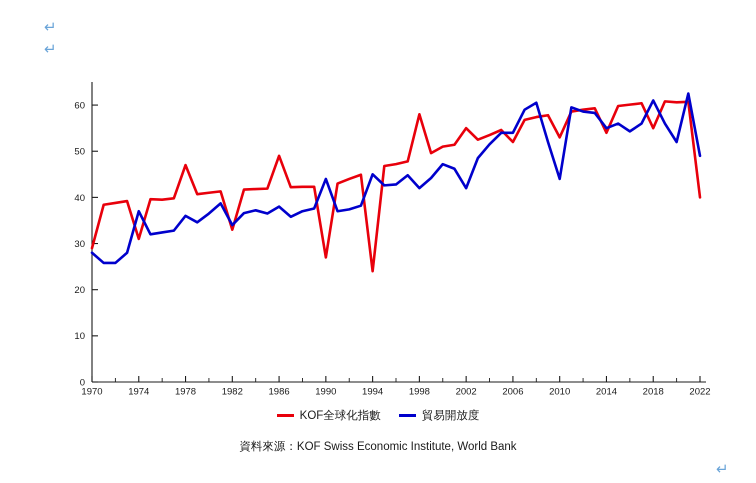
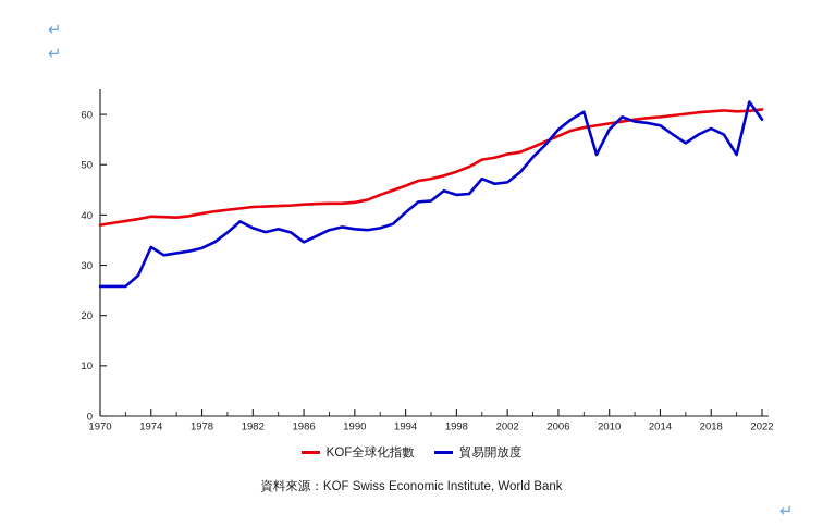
KOF全球化指數/1970: 29 -> 38
貿易開放度/1970: 28 -> 26
KOF全球化指數/1974: 31 -> 40
貿易開放度/1974: 37 -> 34
KOF全球化指數/1978: 47 -> 40
貿易開放度/1978: 36 -> 33
KOF全球化指數/1982: 33 -> 42
貿易開放度/1982: 34 -> 37
KOF全球化指數/1986: 49 -> 42
貿易開放度/1986: 38 -> 35
KOF全球化指數/1990: 27 -> 42
貿易開放度/1990: 44 -> 37
KOF全球化指數/1994: 24 -> 46
貿易開放度/1994: 45 -> 40
KOF全球化指數/1998: 58 -> 49
貿易開放度/1998: 42 -> 44
KOF全球化指數/2002: 55 -> 52
貿易開放度/2002: 42 -> 46
KOF全球化指數/2006: 52 -> 56
貿易開放度/2006: 54 -> 57
KOF全球化指數/2010: 53 -> 58
貿易開放度/2010: 44 -> 57
KOF全球化指數/2014: 54 -> 60
貿易開放度/2014: 55 -> 58
KOF全球化指數/2018: 55 -> 61
貿易開放度/2018: 61 -> 57
KOF全球化指數/2022: 40 -> 61
貿易開放度/2022: 49 -> 59
